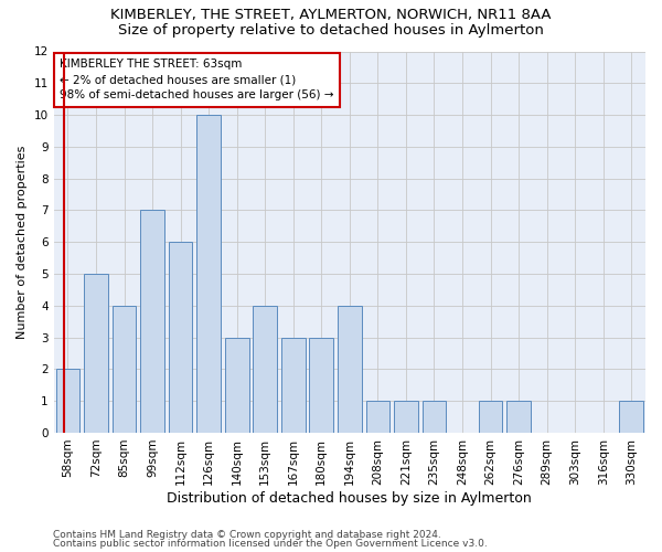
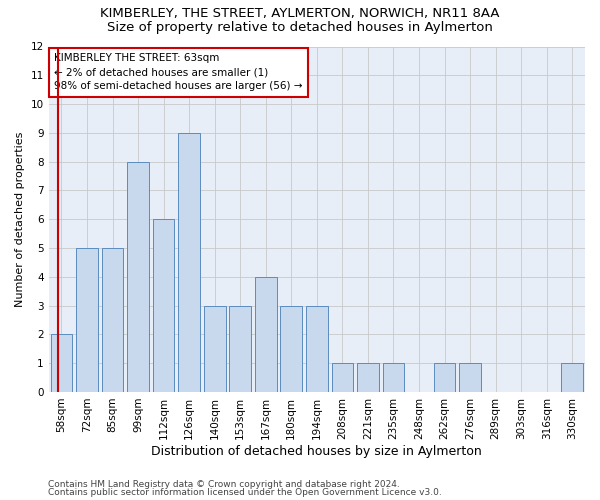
85sqm: 4 -> 5
99sqm: 7 -> 8
126sqm: 10 -> 9
153sqm: 4 -> 3
167sqm: 3 -> 4
194sqm: 4 -> 3
